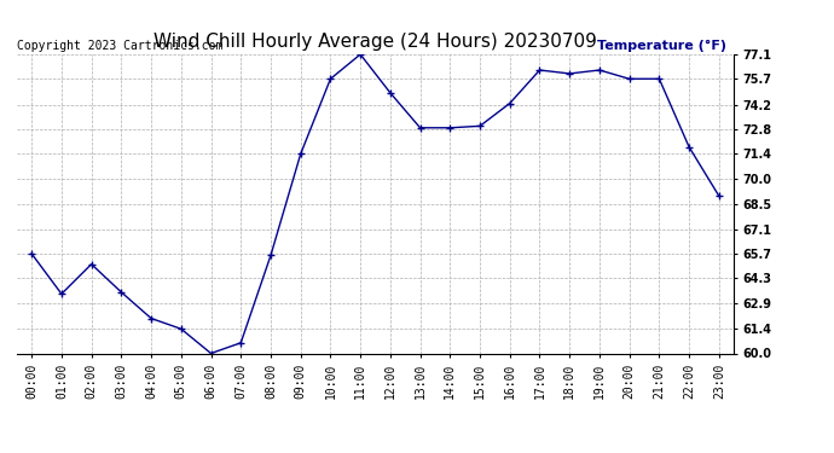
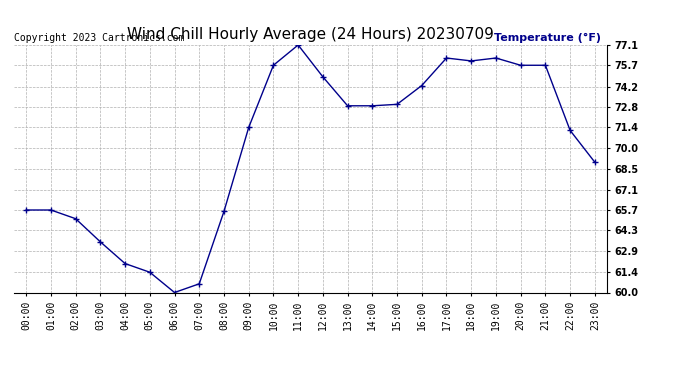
01:00: 63.4 -> 65.7
22:00: 71.8 -> 71.2
